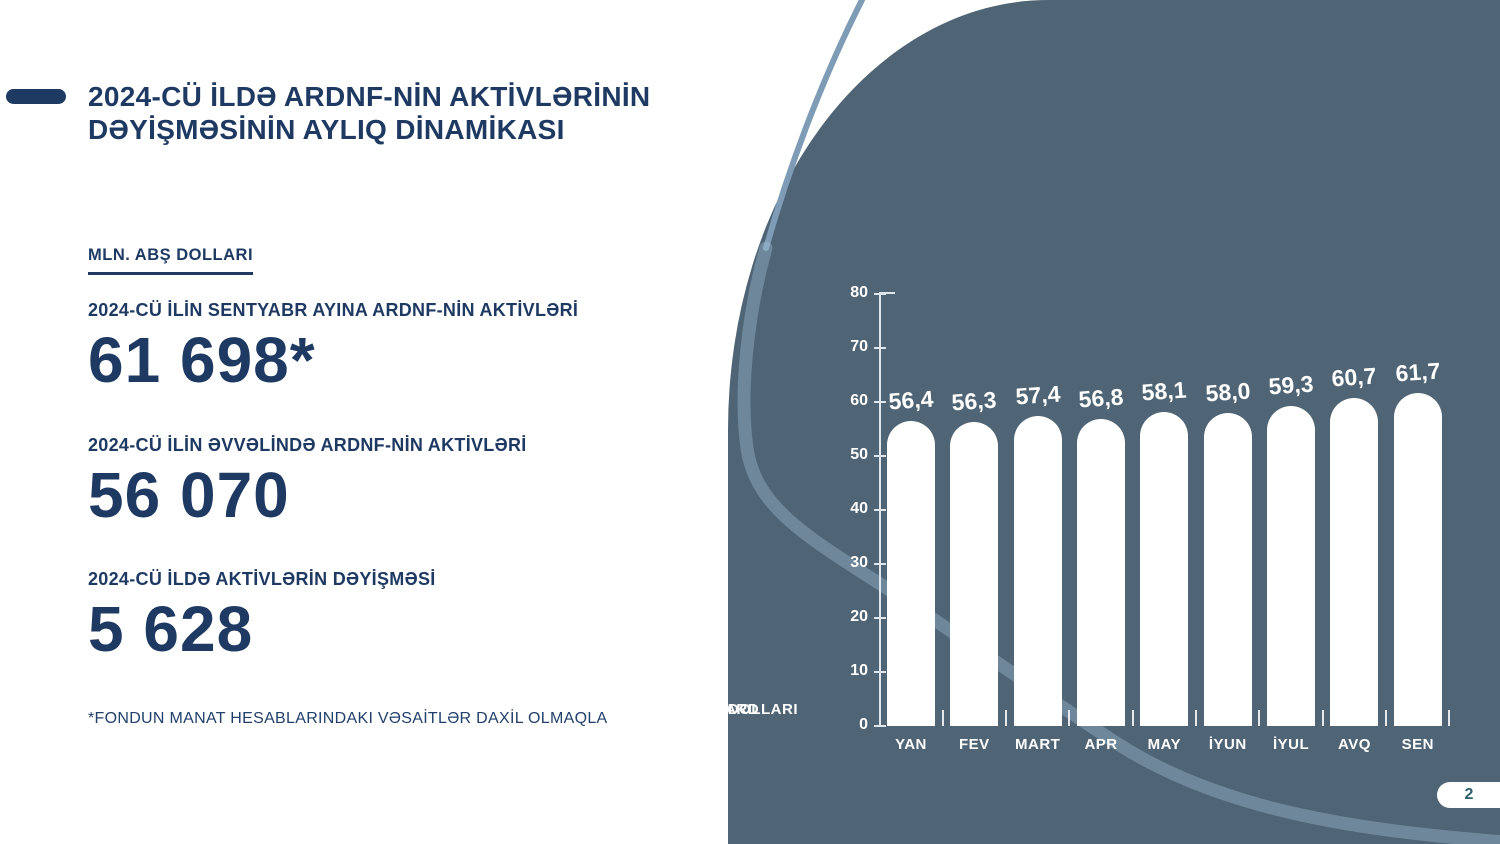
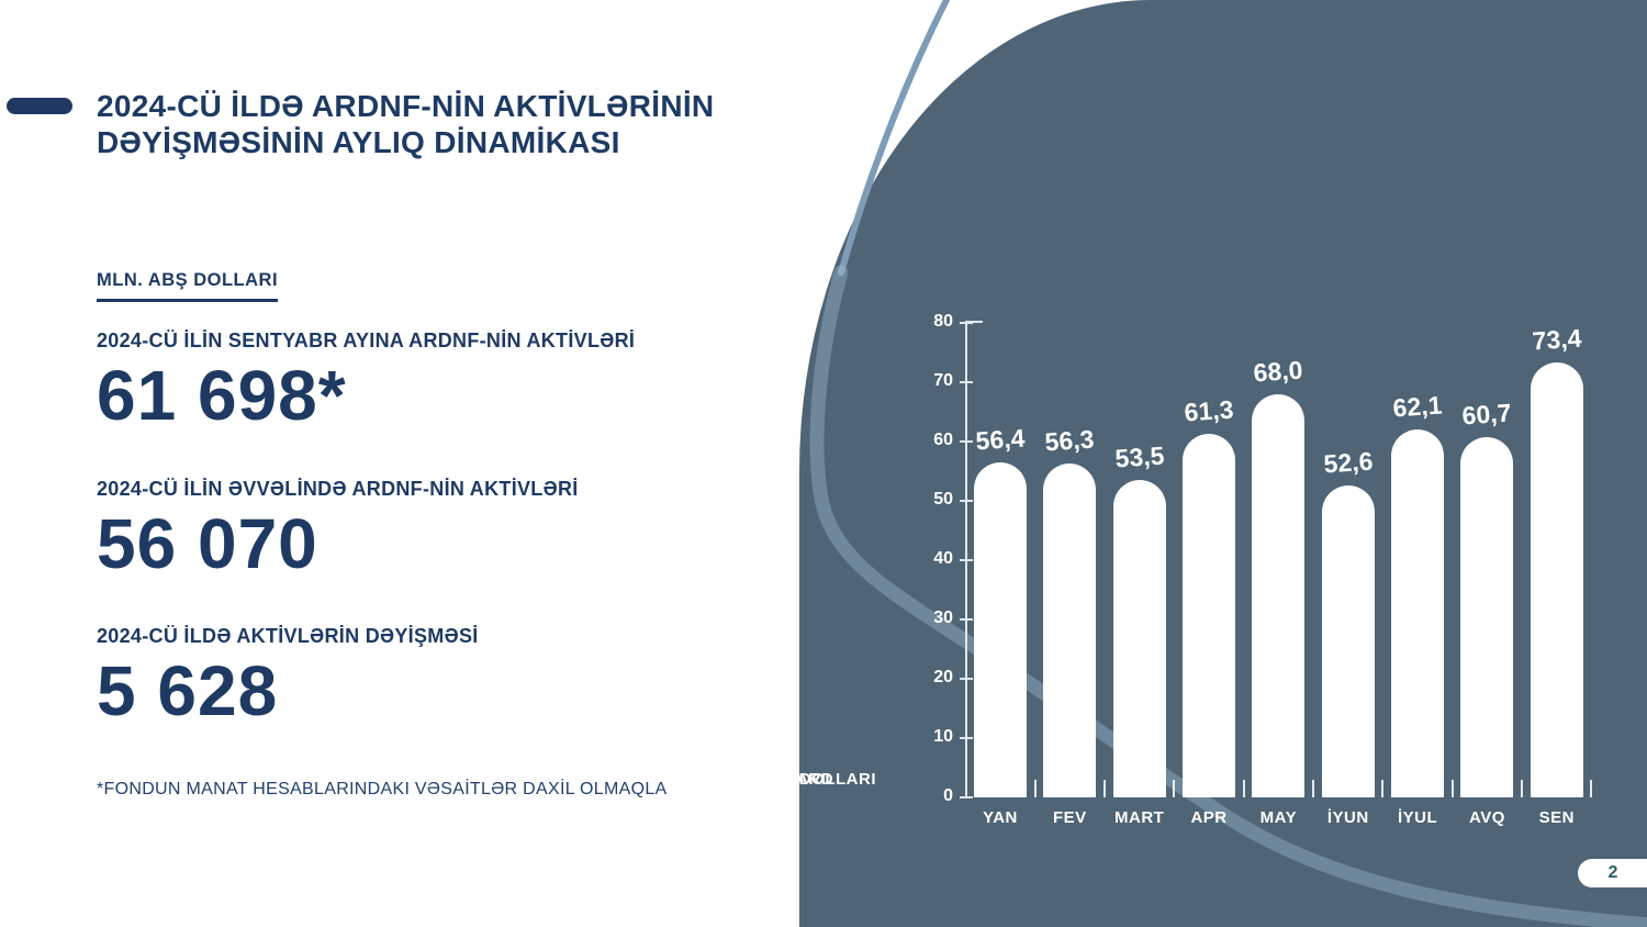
MART: 57,4 -> 53,5
APR: 56,8 -> 61,3
MAY: 58,1 -> 68,0
İYUN: 58,0 -> 52,6
İYUL: 59,3 -> 62,1
SEN: 61,7 -> 73,4
